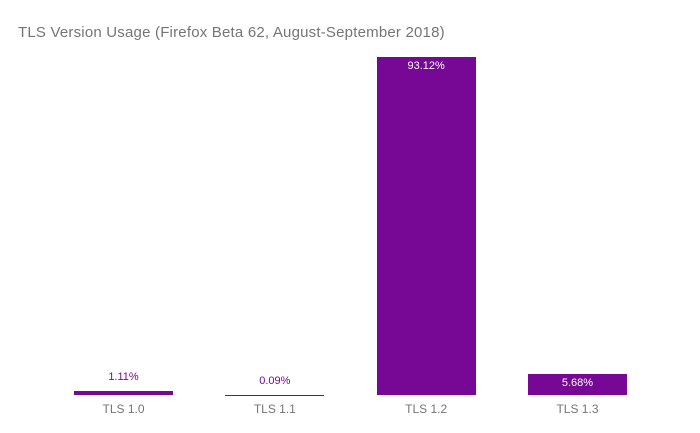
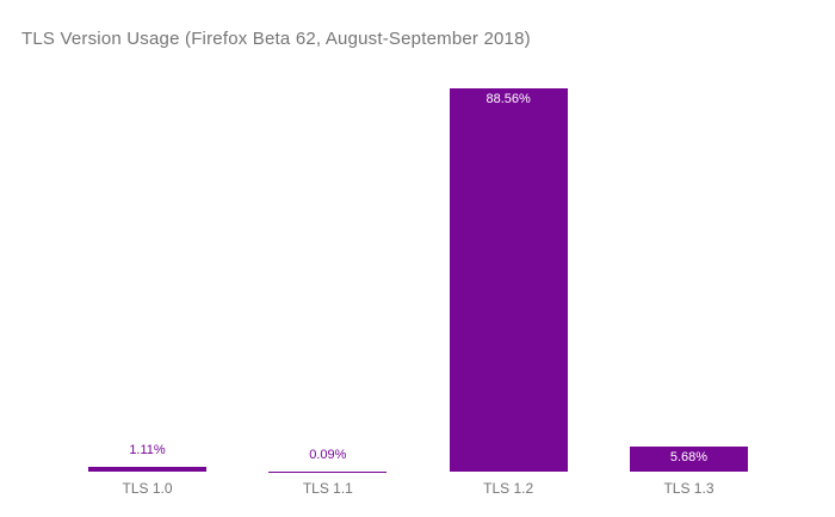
TLS 1.2: 93.12% -> 88.56%
